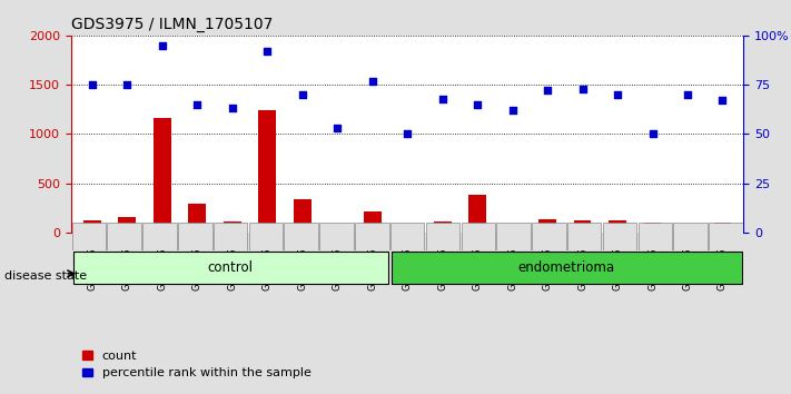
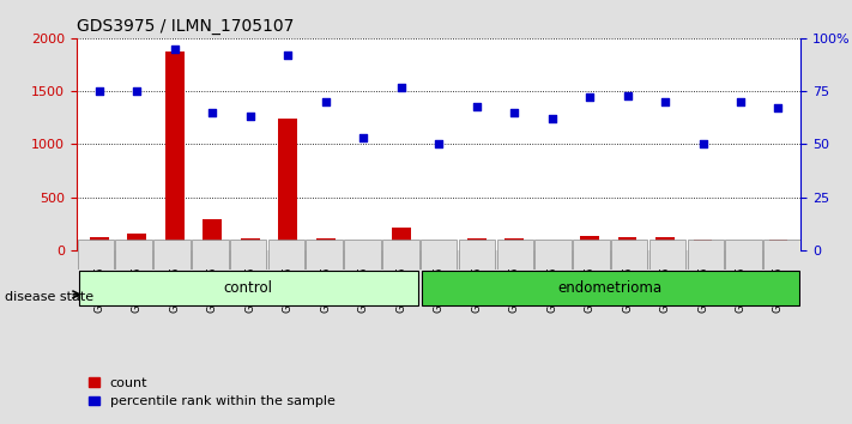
count/GSM572754: 1160 -> 1870
count/GSM572761: 340 -> 110
count/GSM572749: 380 -> 120
